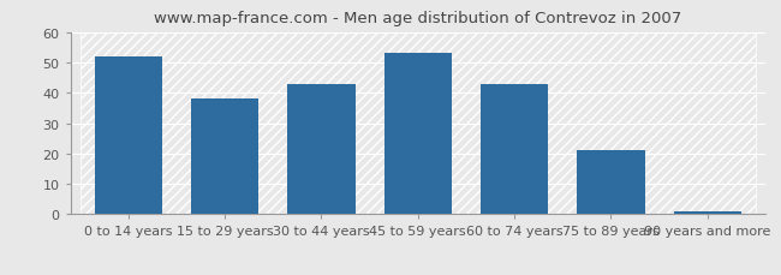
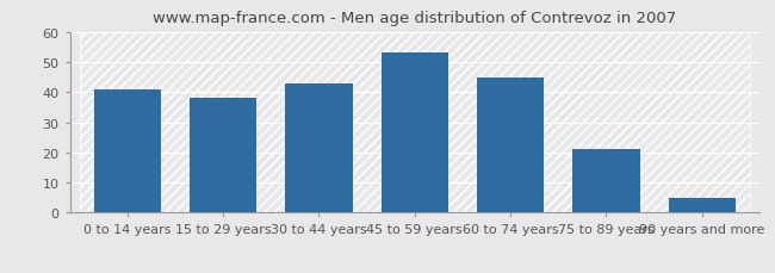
0 to 14 years: 52 -> 41
60 to 74 years: 43 -> 45
90 years and more: 1 -> 5
